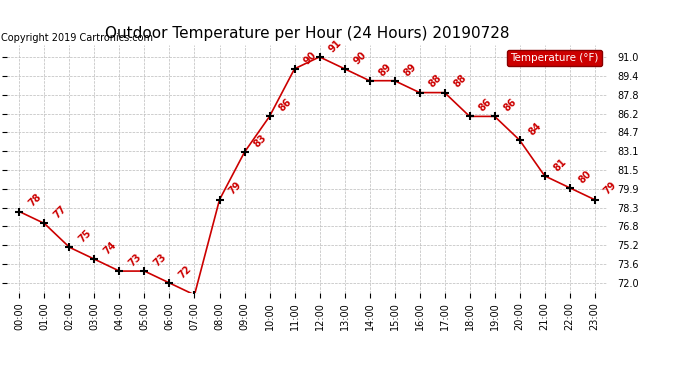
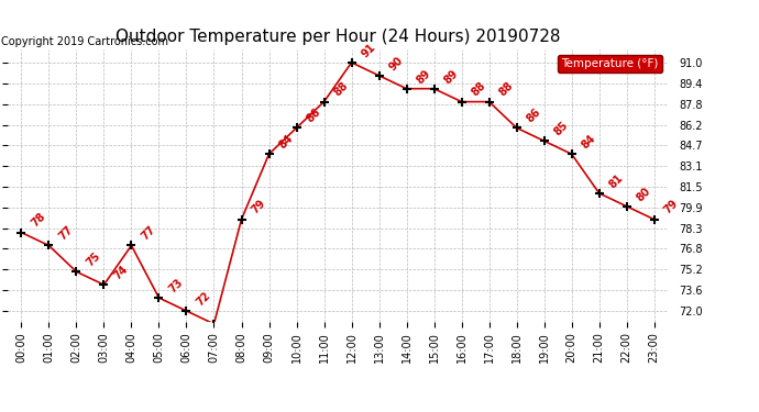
04:00: 73 -> 77
09:00: 83 -> 84
11:00: 90 -> 88
19:00: 86 -> 85
